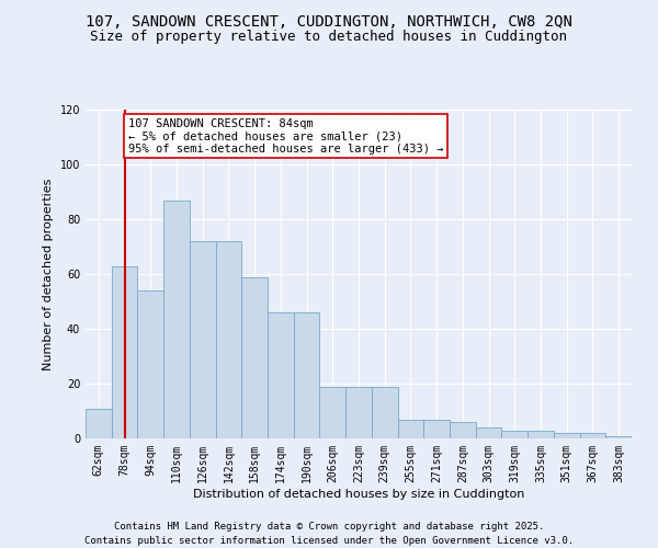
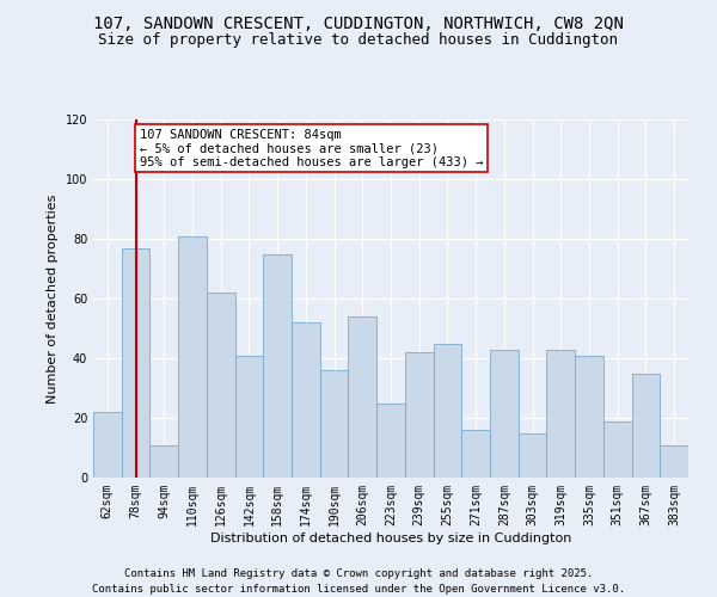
62sqm: 11 -> 22
78sqm: 63 -> 77
94sqm: 54 -> 11
110sqm: 87 -> 81
126sqm: 72 -> 62
142sqm: 72 -> 41
158sqm: 59 -> 75
174sqm: 46 -> 52
190sqm: 46 -> 36
206sqm: 19 -> 54
223sqm: 19 -> 25
239sqm: 19 -> 42
255sqm: 7 -> 45
271sqm: 7 -> 16
287sqm: 6 -> 43
303sqm: 4 -> 15
319sqm: 3 -> 43
335sqm: 3 -> 41
351sqm: 2 -> 19
367sqm: 2 -> 35
383sqm: 1 -> 11
